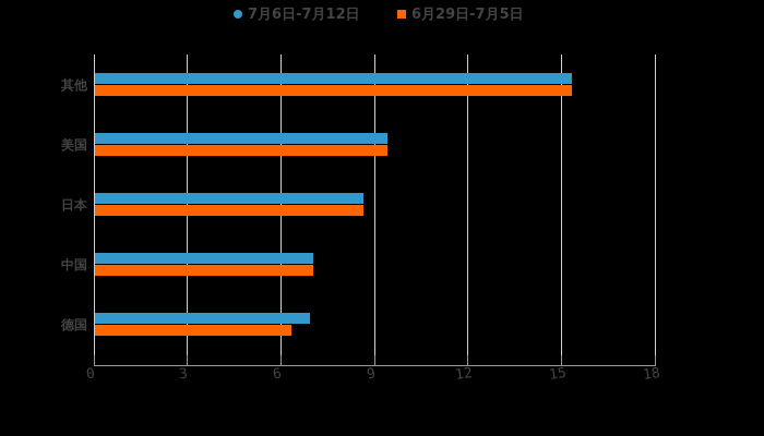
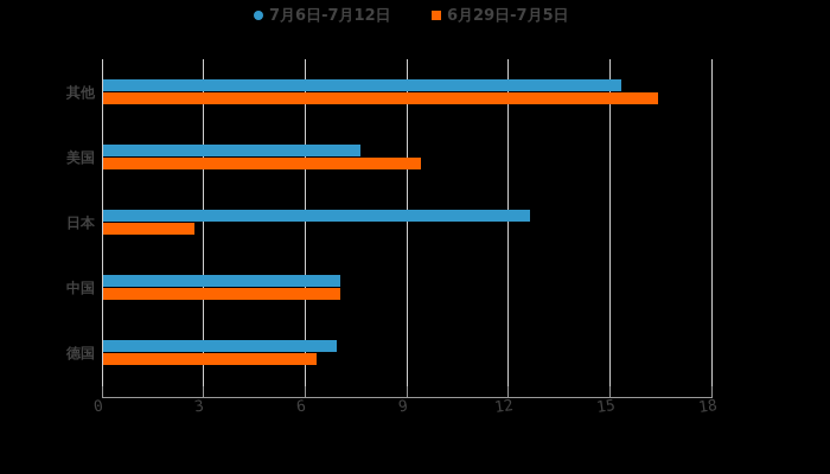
6月29日-7月5日/其他: 15.3 -> 16.4
7月6日-7月12日/美国: 9.4 -> 7.6
7月6日-7月12日/日本: 8.6 -> 12.6
6月29日-7月5日/日本: 8.6 -> 2.7
